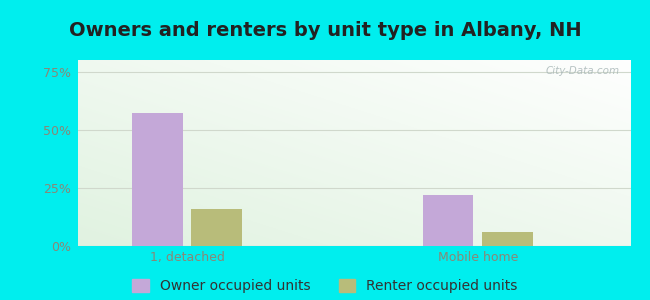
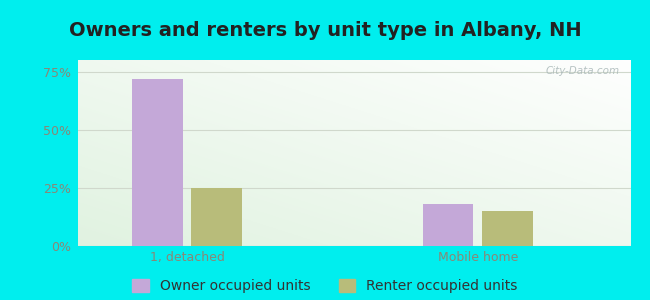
Owner occupied units/1, detached: 57% -> 72%
Renter occupied units/1, detached: 16% -> 25%
Owner occupied units/Mobile home: 22% -> 18%
Renter occupied units/Mobile home: 6% -> 15%
